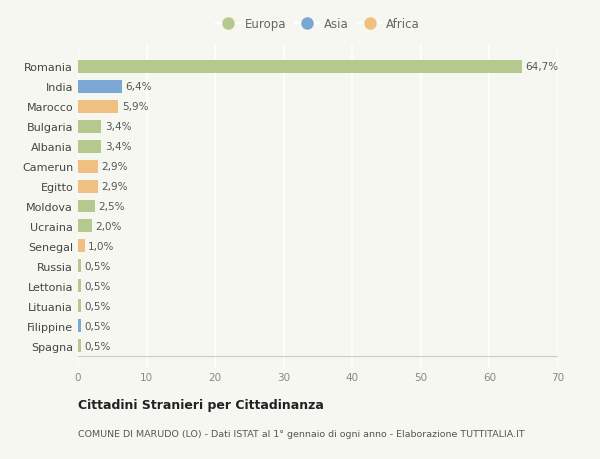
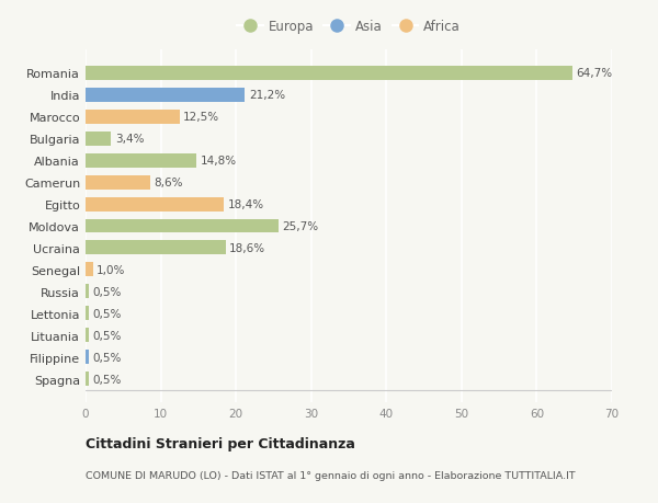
India: 6,4% -> 21,2%
Marocco: 5,9% -> 12,5%
Albania: 3,4% -> 14,8%
Camerun: 2,9% -> 8,6%
Egitto: 2,9% -> 18,4%
Moldova: 2,5% -> 25,7%
Ucraina: 2,0% -> 18,6%
